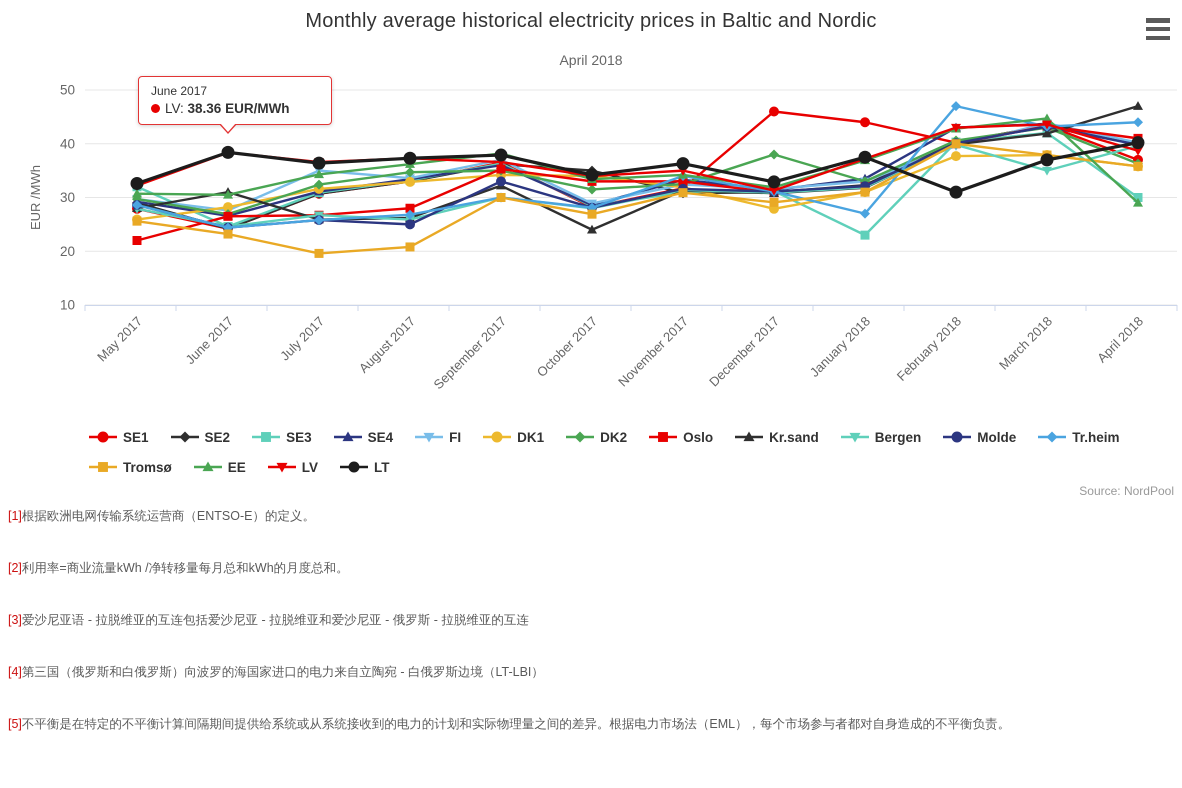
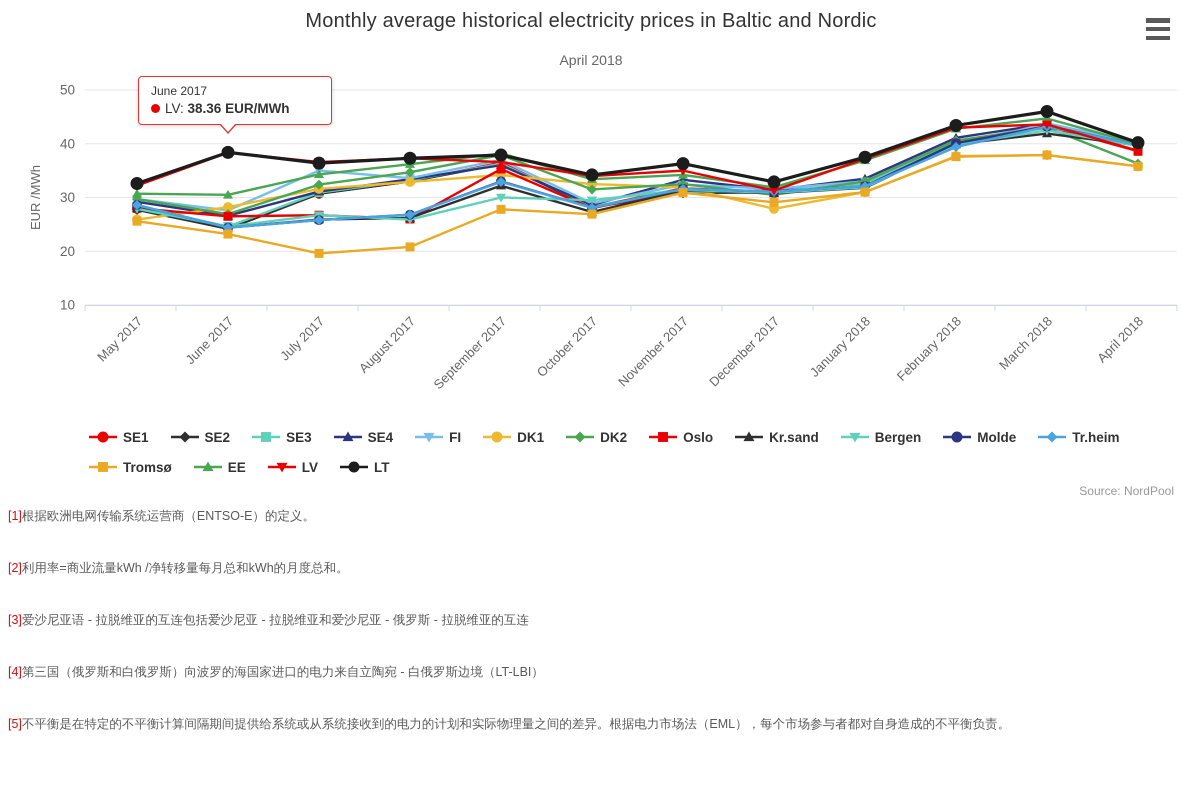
SE2/May 2017: 29 -> 28
SE3/May 2017: 32 -> 28
Oslo/May 2017: 22 -> 28
Kr.sand/June 2017: 31 -> 24
Oslo/August 2017: 28 -> 26
Molde/August 2017: 25 -> 27
DK2/September 2017: 35 -> 38
Tr.heim/September 2017: 30 -> 33
Tromsø/September 2017: 30 -> 28
SE2/October 2017: 35 -> 28
DK1/October 2017: 34 -> 32
Oslo/October 2017: 33 -> 28
Kr.sand/October 2017: 24 -> 27
Bergen/October 2017: 28 -> 30
Oslo/November 2017: 33 -> 32
Tr.heim/November 2017: 34 -> 32
SE1/December 2017: 46 -> 31
DK2/December 2017: 38 -> 30
SE1/January 2018: 44 -> 32
SE3/January 2018: 23 -> 32
Tr.heim/January 2018: 27 -> 32
SE4/February 2018: 43 -> 41
Tr.heim/February 2018: 47 -> 39
Tromsø/February 2018: 40 -> 38
LT/February 2018: 31 -> 43
SE3/March 2018: 42 -> 44
Bergen/March 2018: 35 -> 42
LT/March 2018: 37 -> 46
SE1/April 2018: 37 -> 40
SE3/April 2018: 30 -> 40
Oslo/April 2018: 41 -> 39
Kr.sand/April 2018: 47 -> 40
Tr.heim/April 2018: 44 -> 40
EE/April 2018: 29 -> 40
